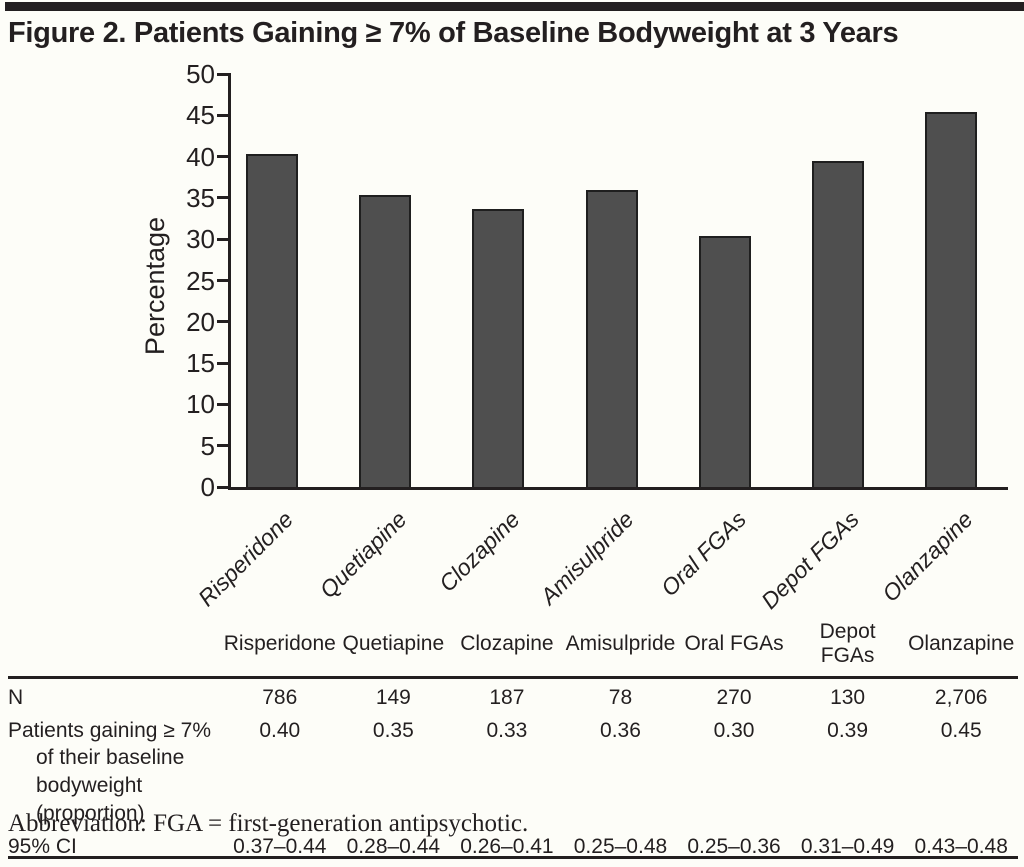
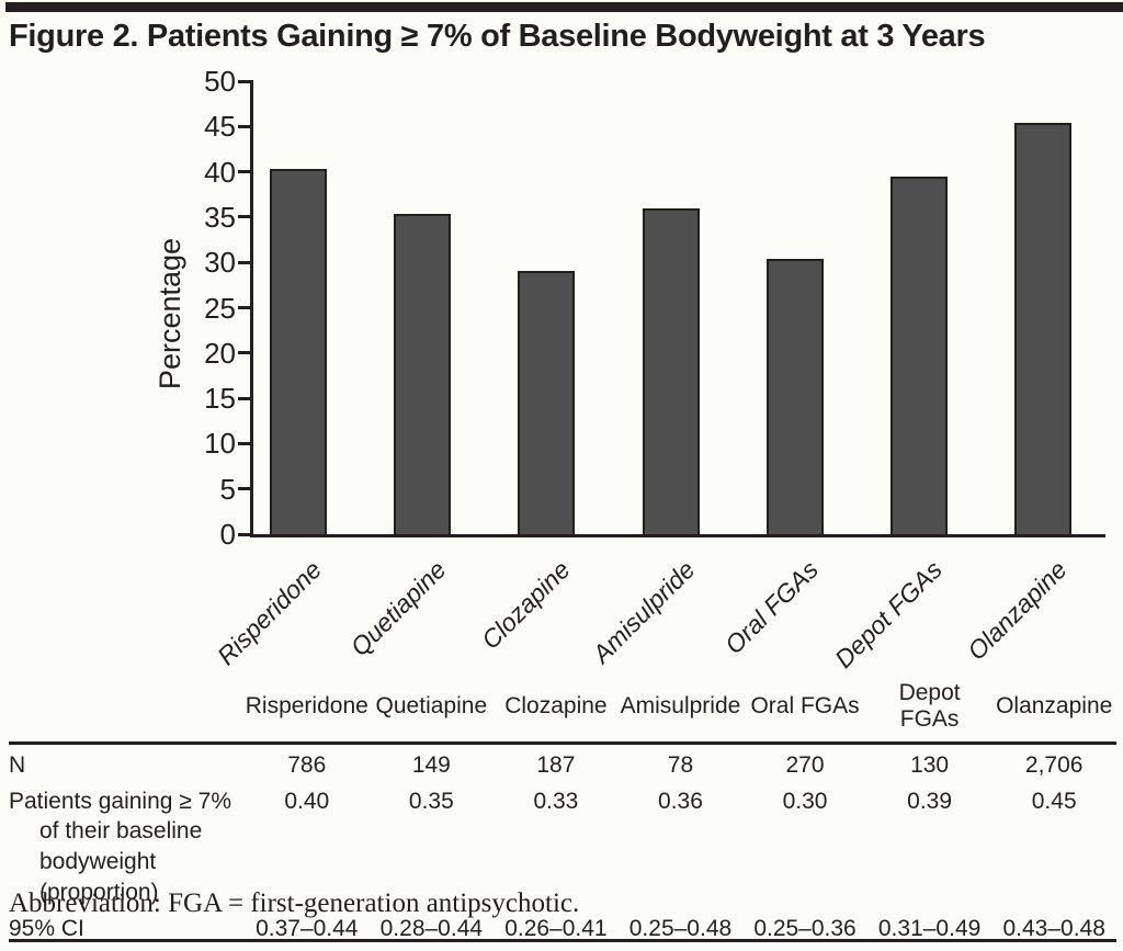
Clozapine: 34 -> 29
